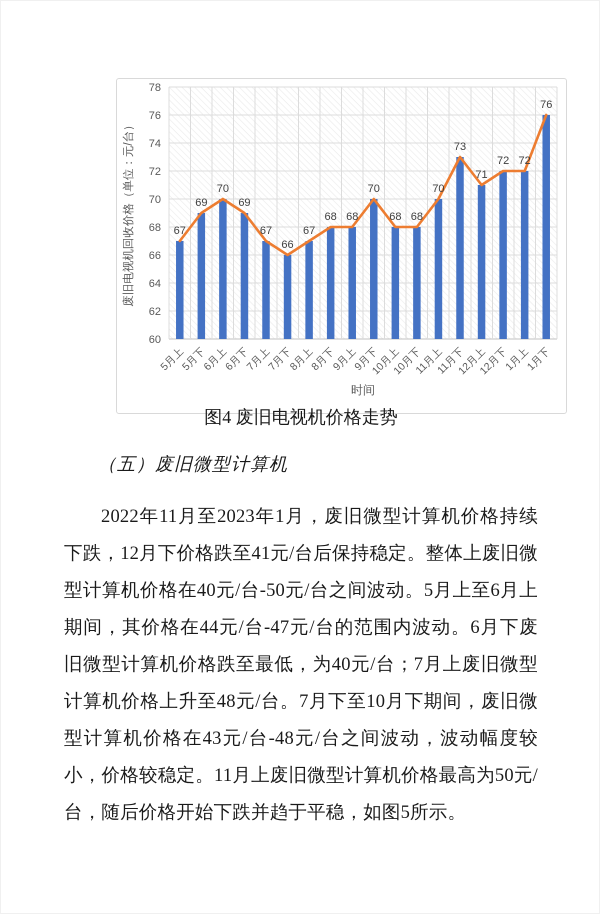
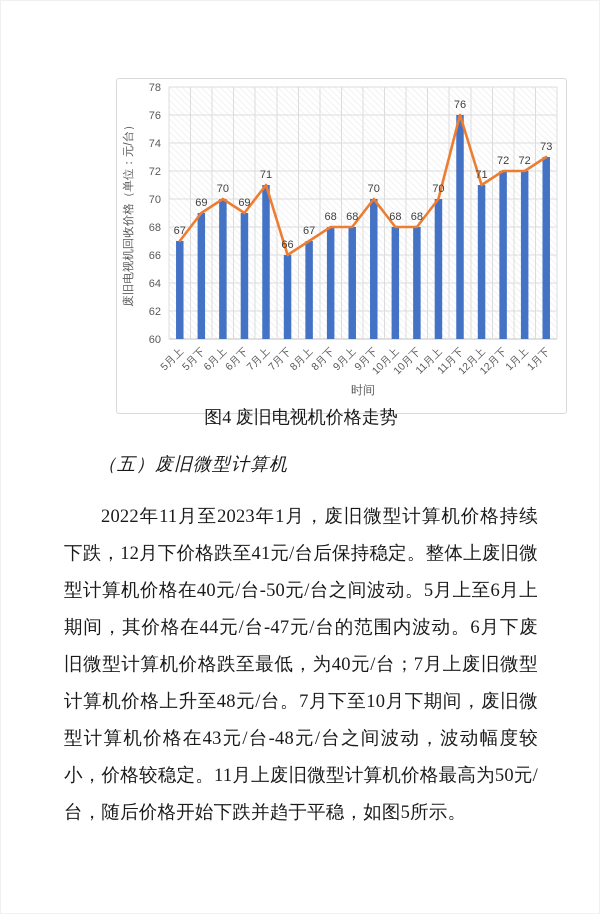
7月上: 67 -> 71
11月下: 73 -> 76
1月下: 76 -> 73
